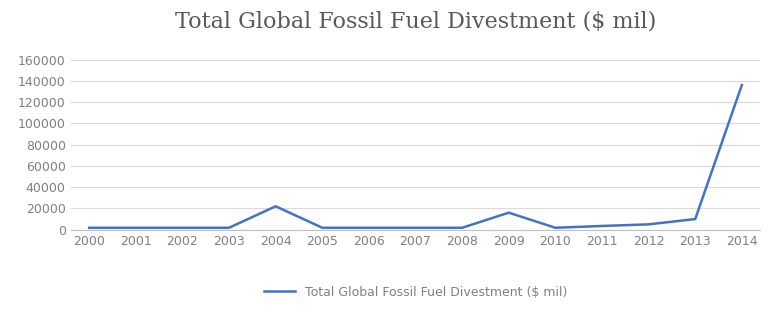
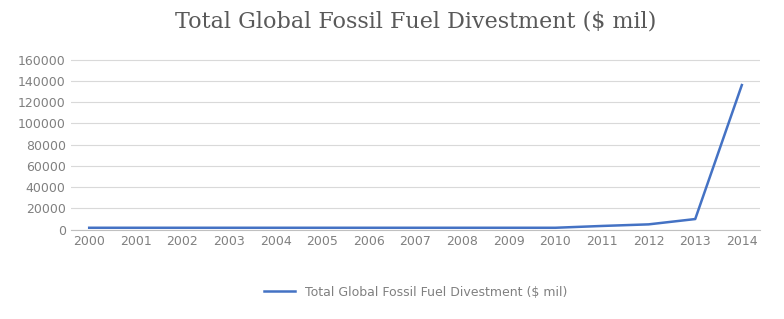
2004: 22000 -> 2000
2009: 16000 -> 2000
